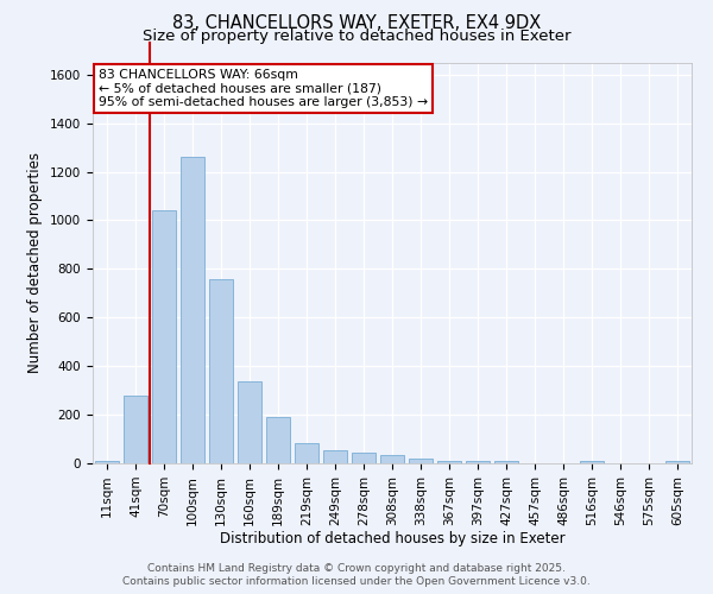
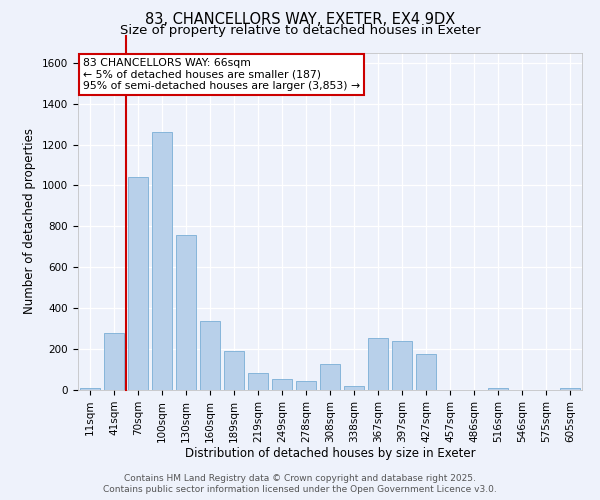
308sqm: 35 -> 125
367sqm: 10 -> 255
397sqm: 10 -> 240
427sqm: 8 -> 175
